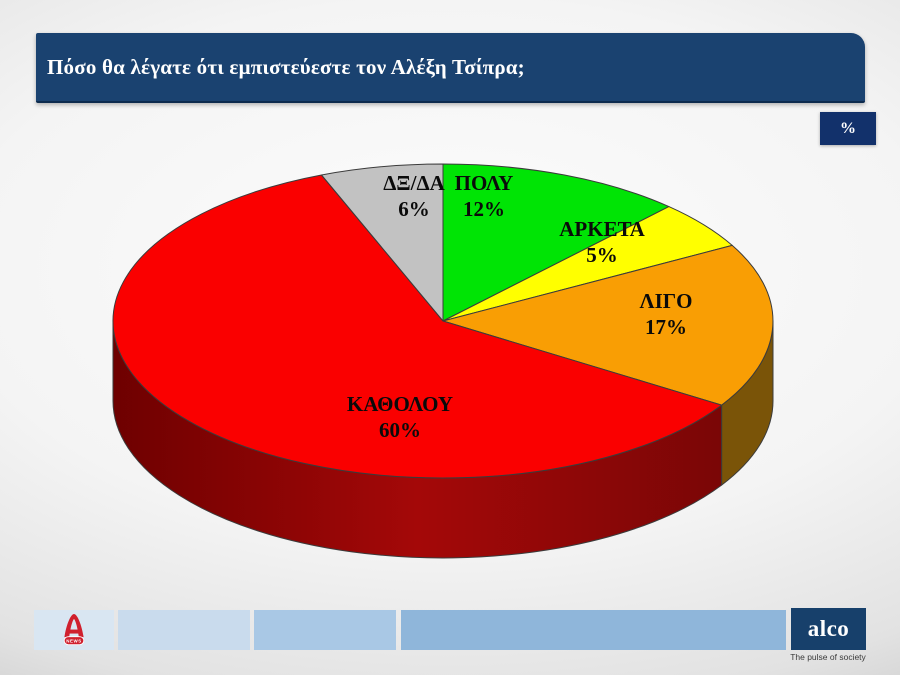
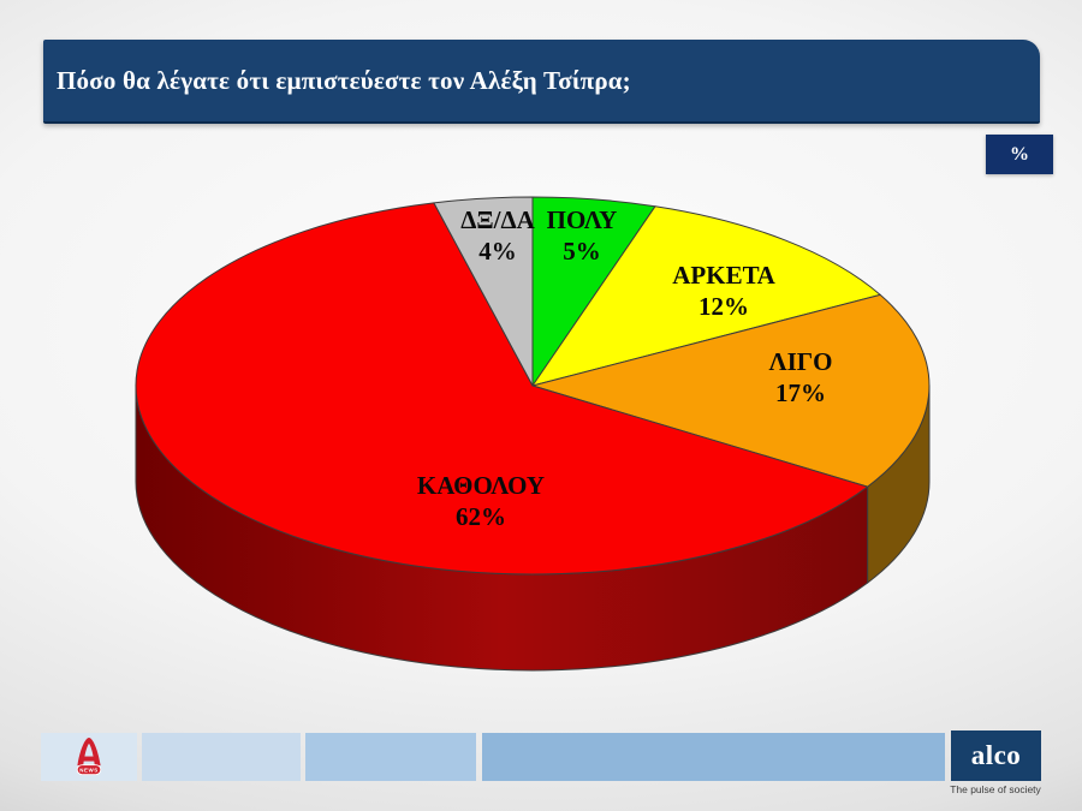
ΠΟΛΥ: 12% -> 5%
ΑΡΚΕΤΑ: 5% -> 12%
ΚΑΘΟΛΟΥ: 60% -> 62%
ΔΞ/ΔΑ: 6% -> 4%
